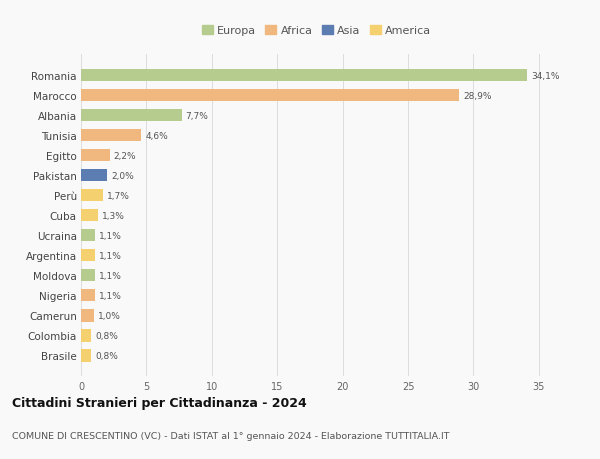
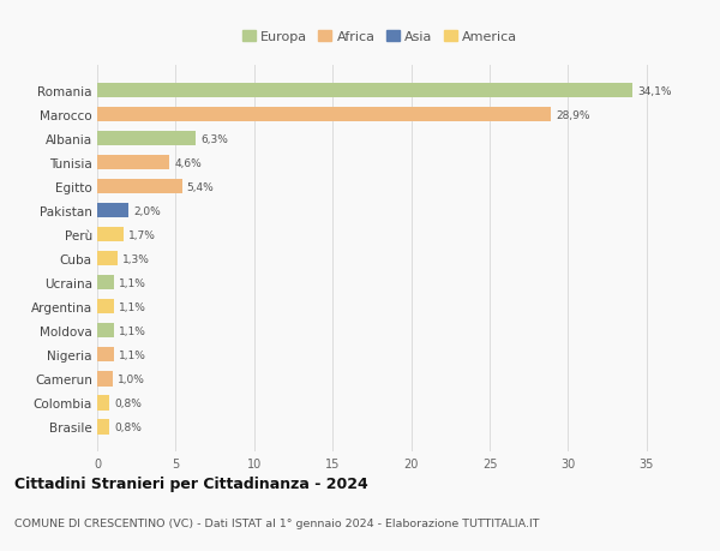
Albania: 7,7% -> 6,3%
Egitto: 2,2% -> 5,4%
